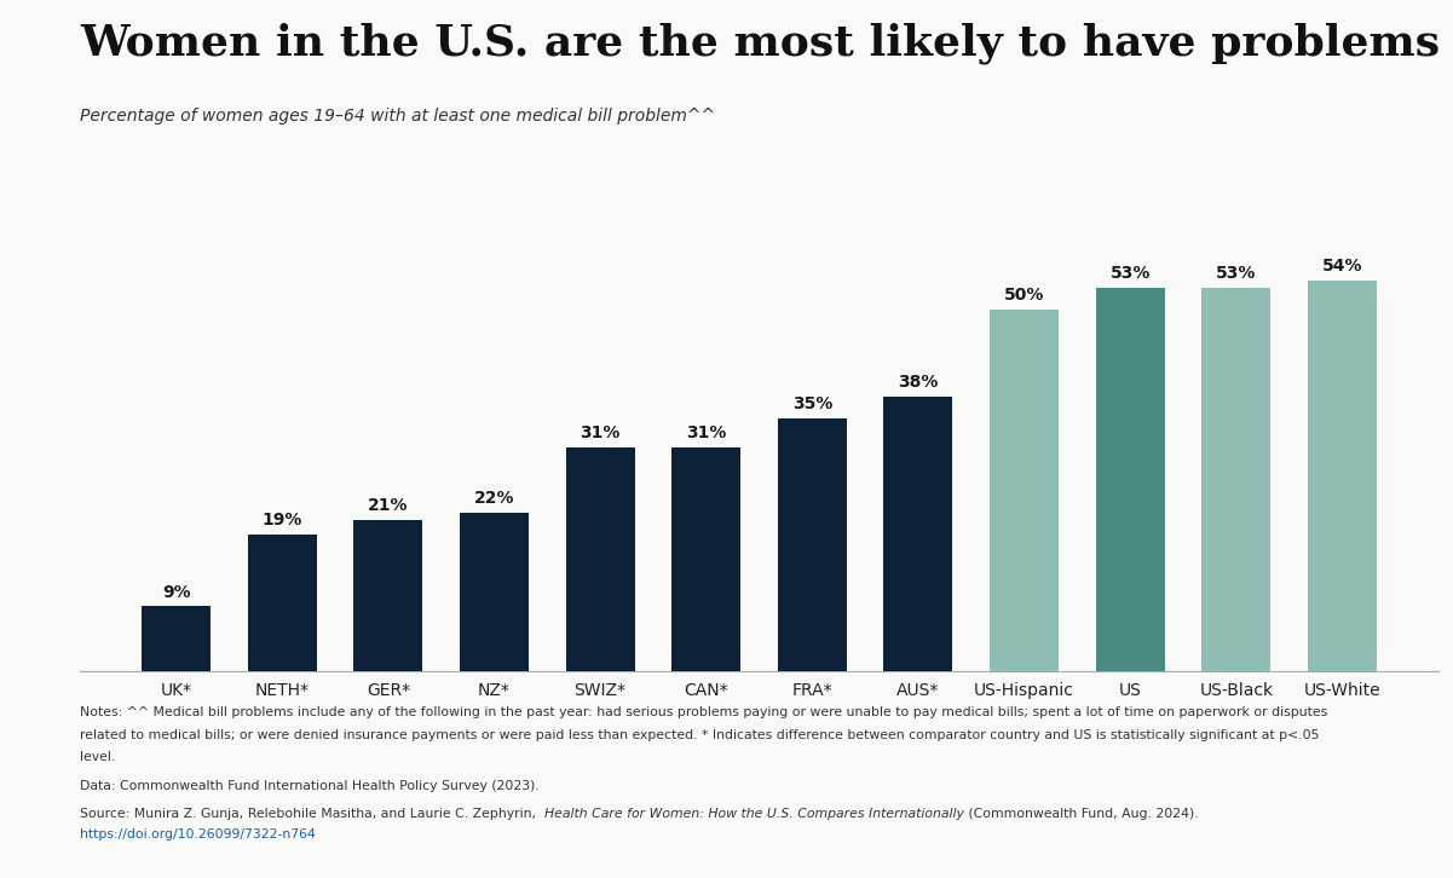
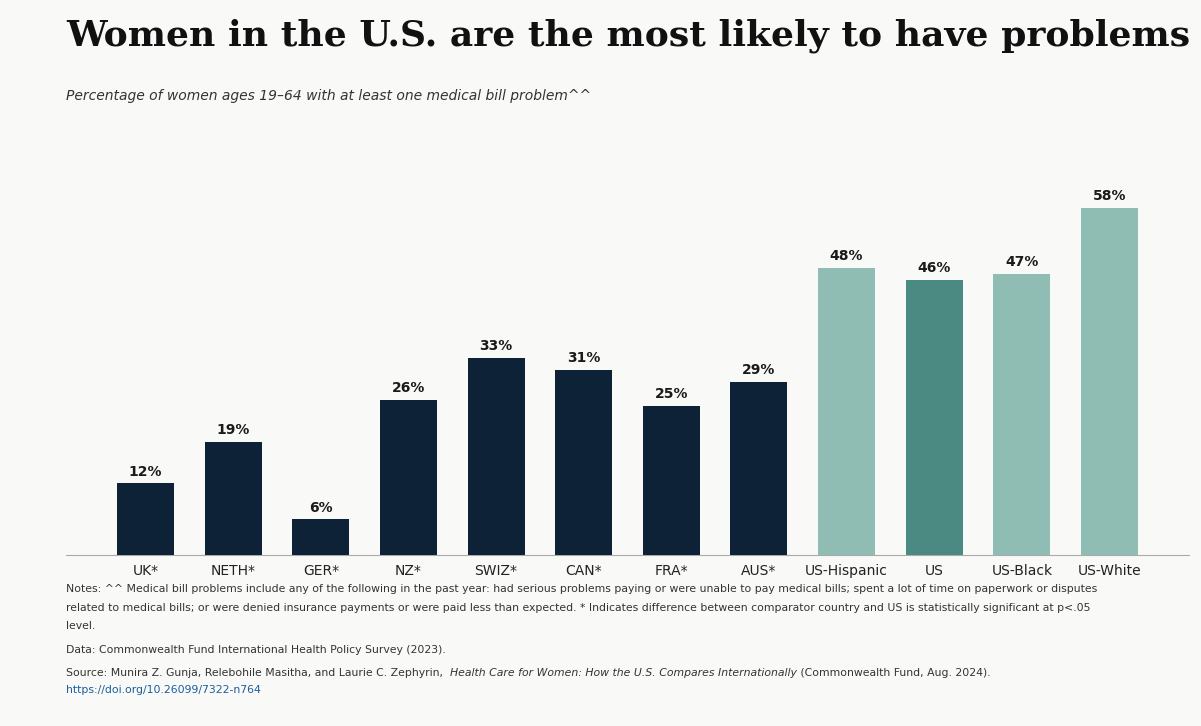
UK*: 9% -> 12%
GER*: 21% -> 6%
NZ*: 22% -> 26%
SWIZ*: 31% -> 33%
FRA*: 35% -> 25%
AUS*: 38% -> 29%
US-Hispanic: 50% -> 48%
US: 53% -> 46%
US-Black: 53% -> 47%
US-White: 54% -> 58%
